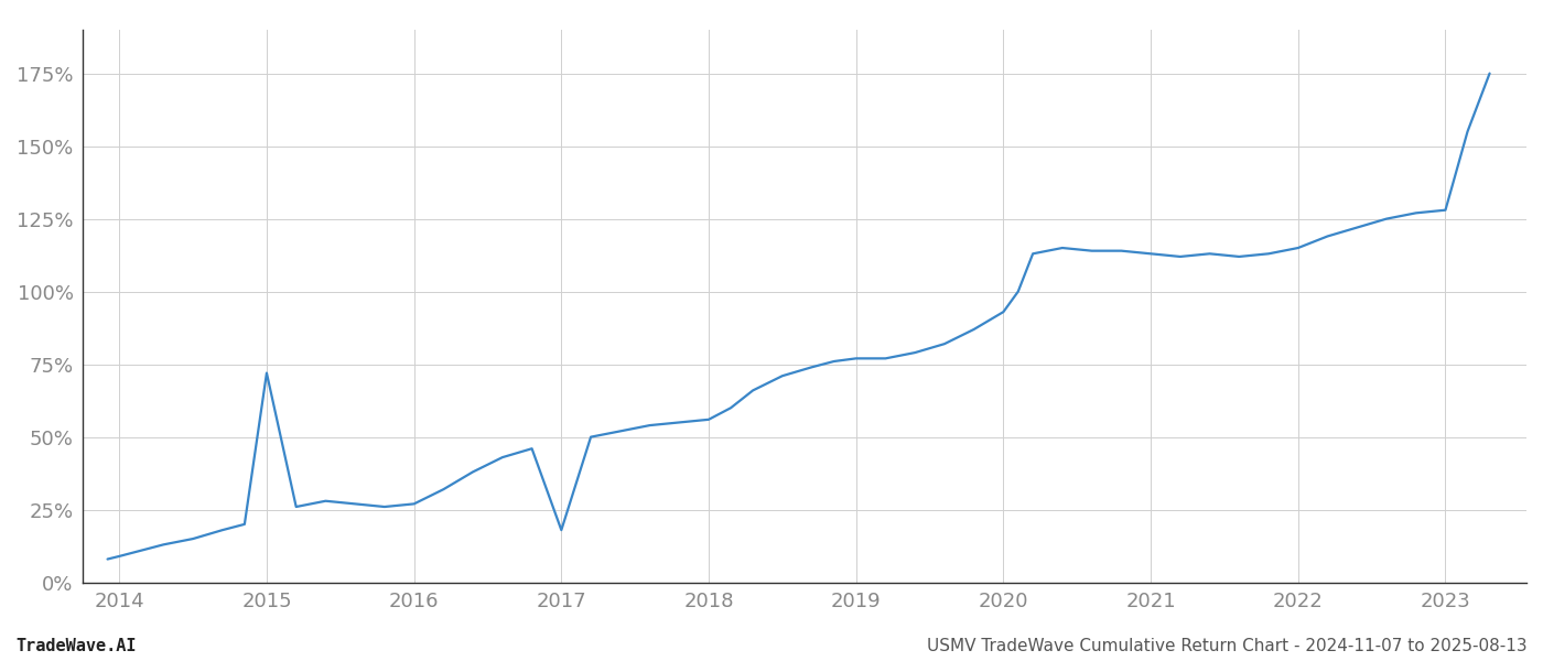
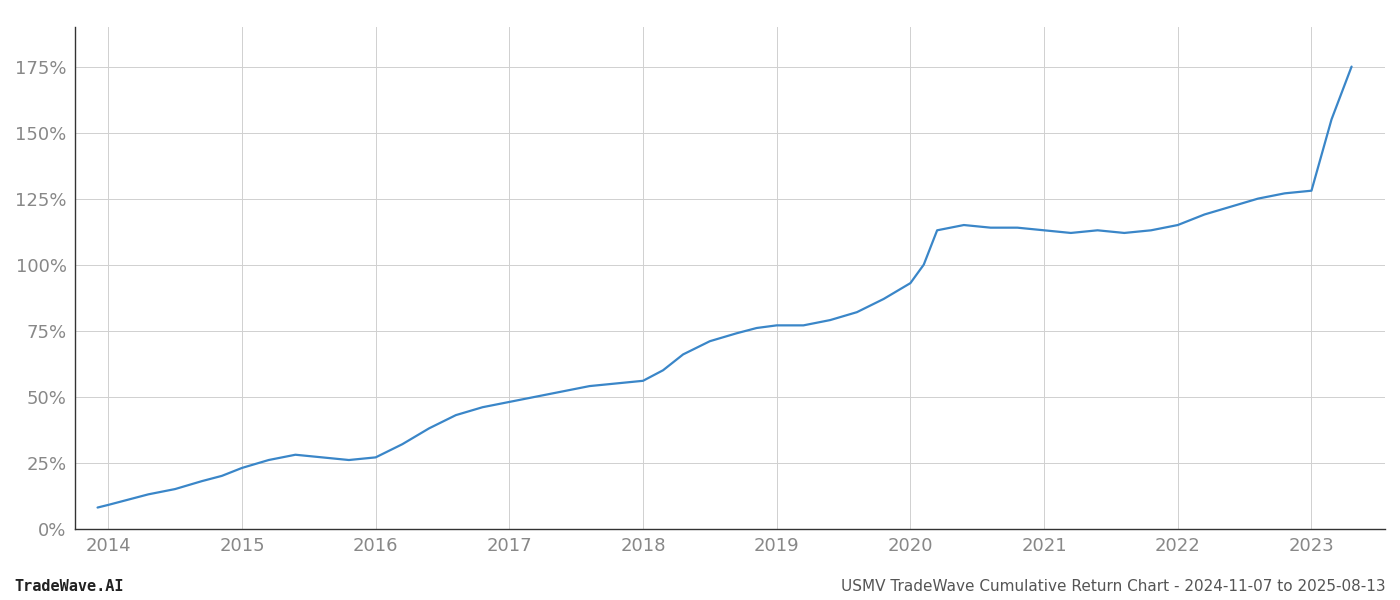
2015: 72% -> 23%
2017: 18% -> 48%
